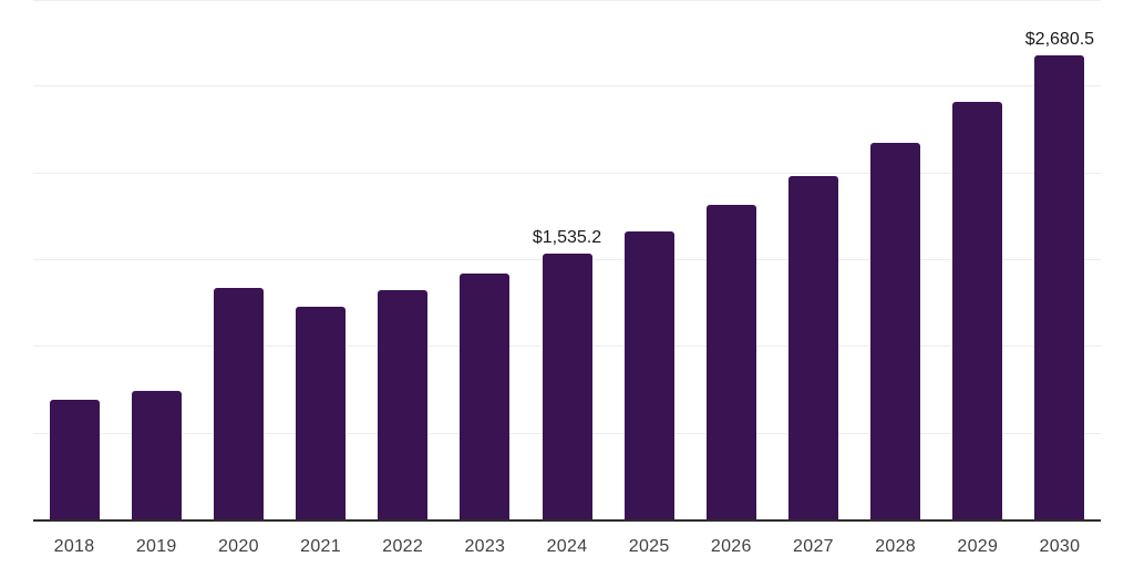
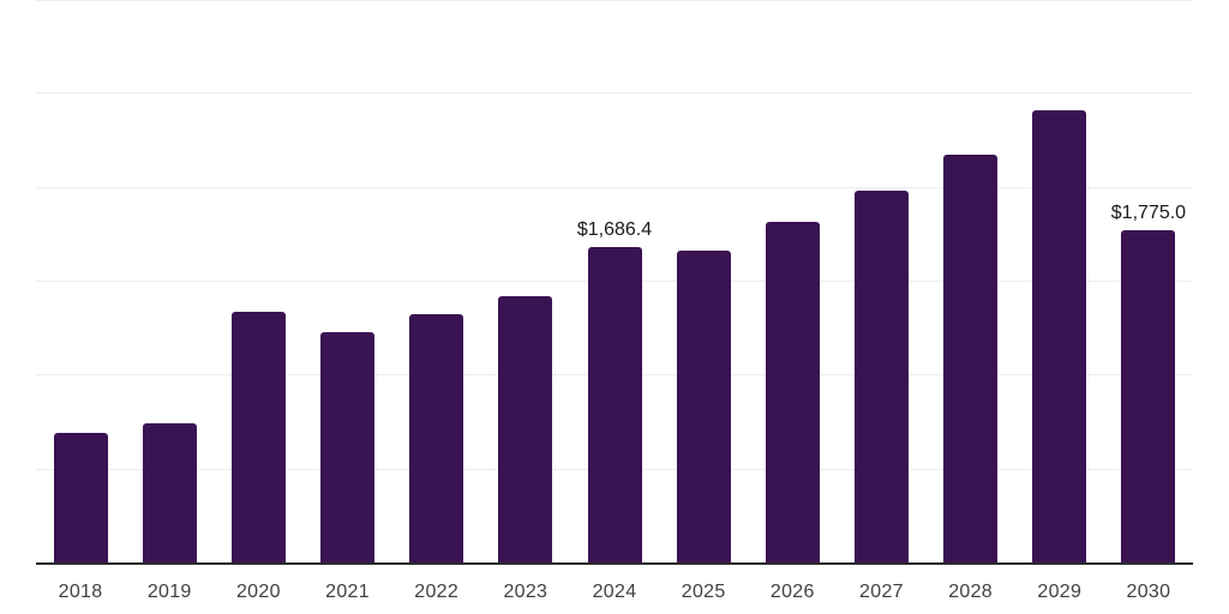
2024: $1,535.2 -> $1,686.4
2030: $2,680.5 -> $1,775.0
